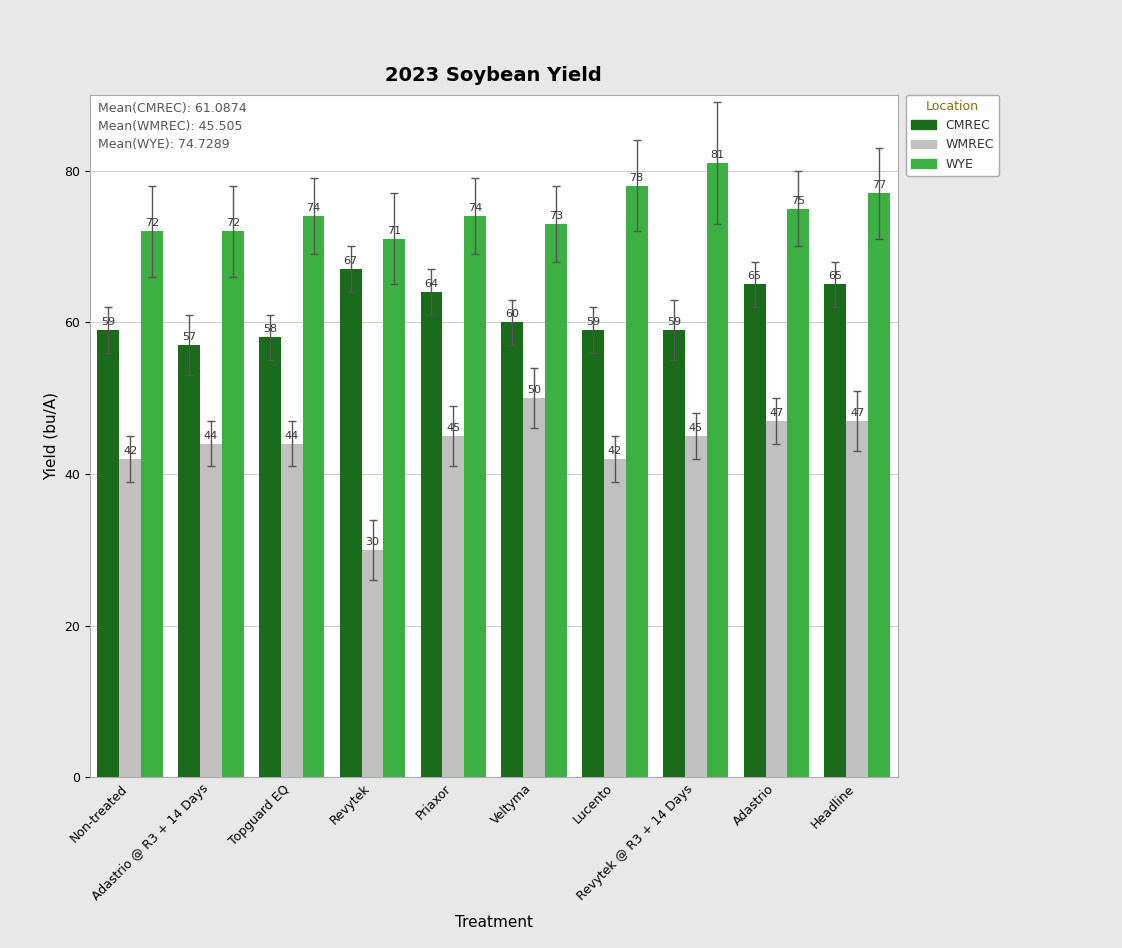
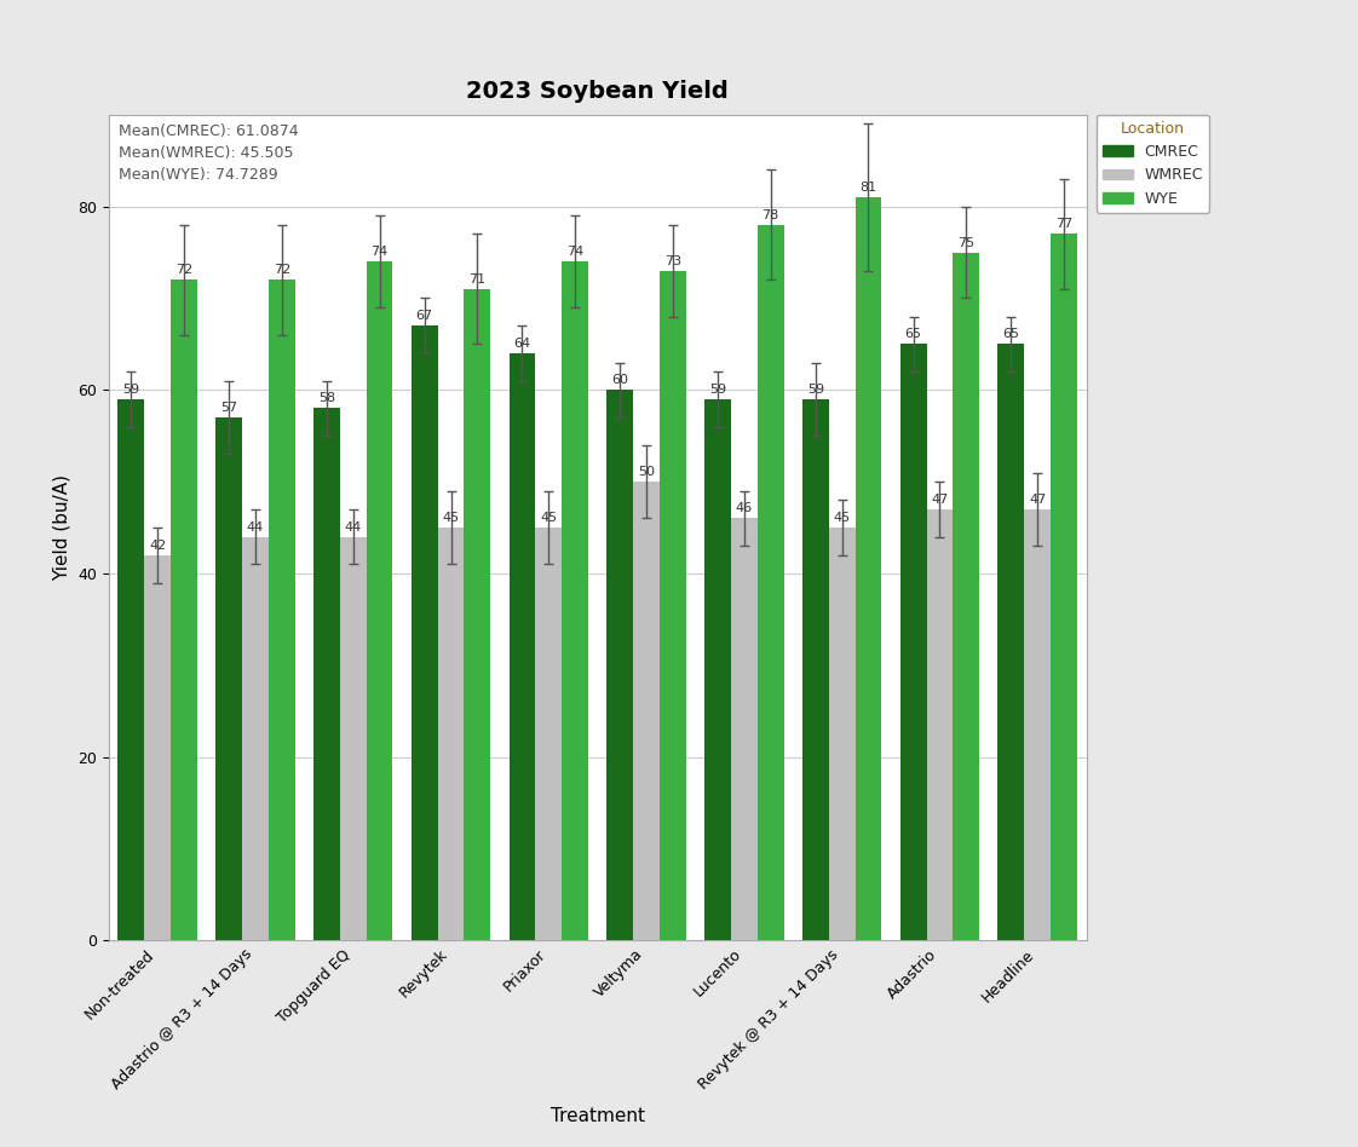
WMREC/Revytek: 30 -> 45
WMREC/Lucento: 42 -> 46
